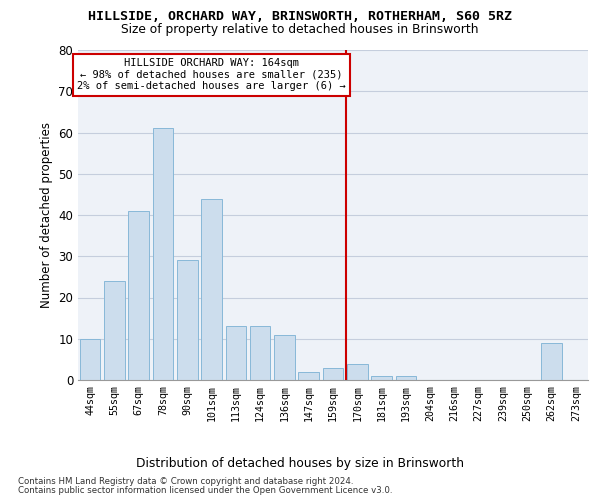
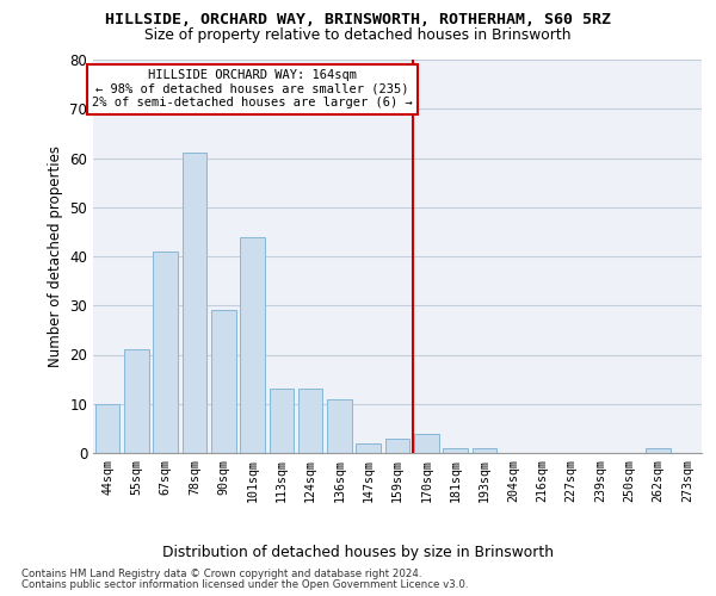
55sqm: 24 -> 21
262sqm: 9 -> 1
